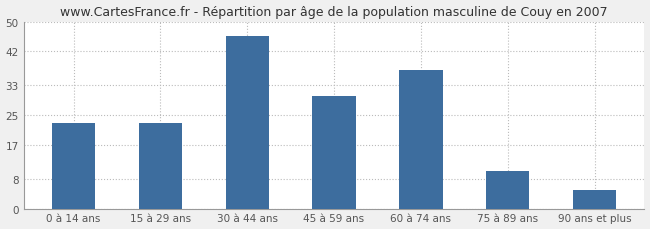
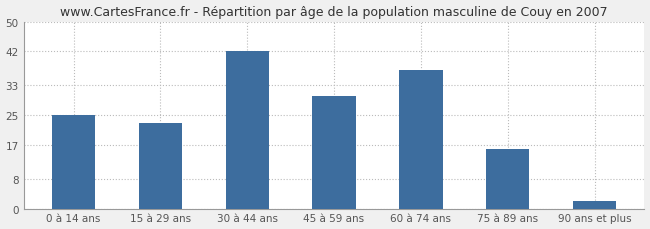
0 à 14 ans: 23 -> 25
30 à 44 ans: 46 -> 42
75 à 89 ans: 10 -> 16
90 ans et plus: 5 -> 2
